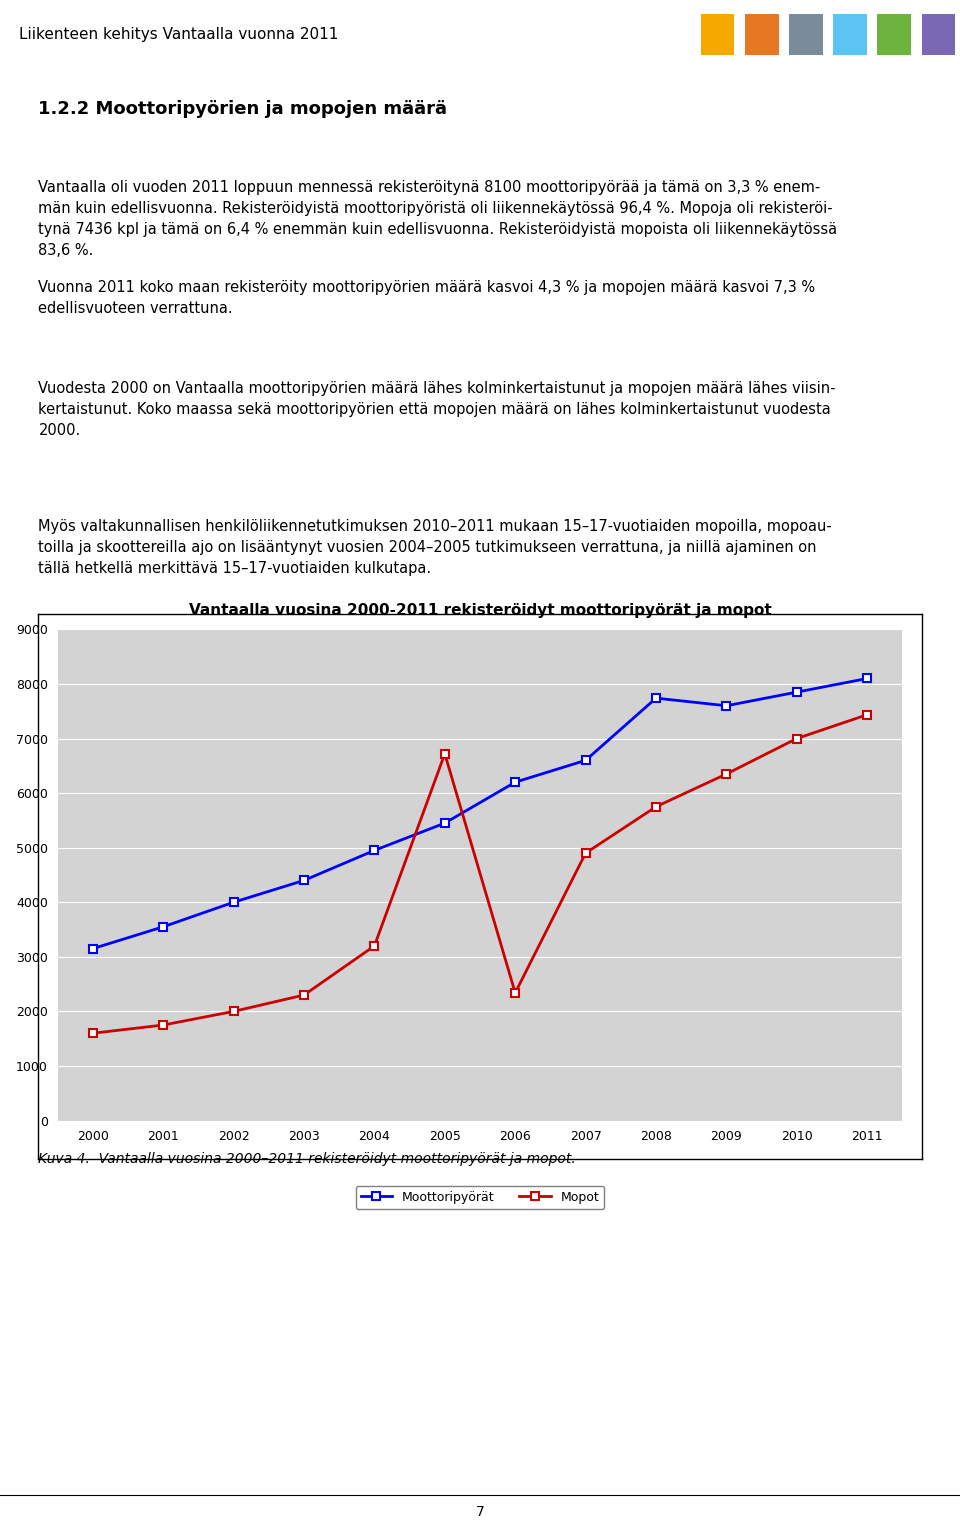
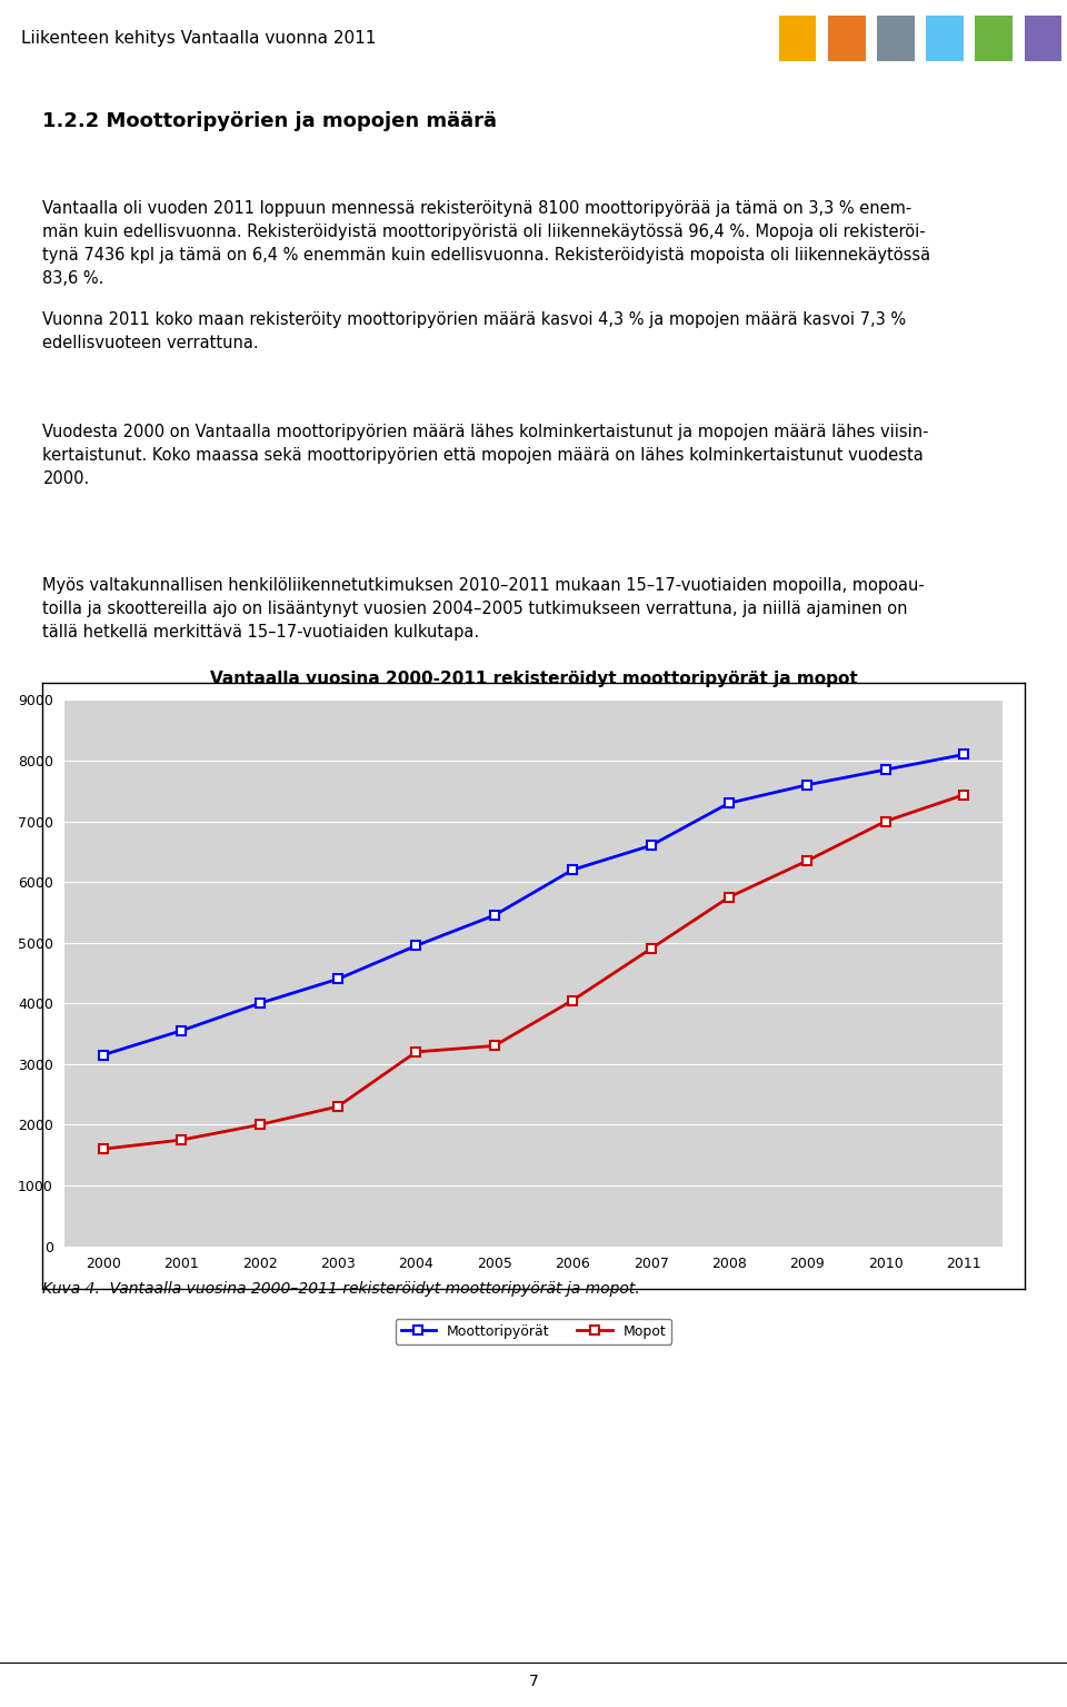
Mopot/2005: 6720 -> 3300
Mopot/2006: 2340 -> 4050
Moottoripyörät/2008: 7740 -> 7300
